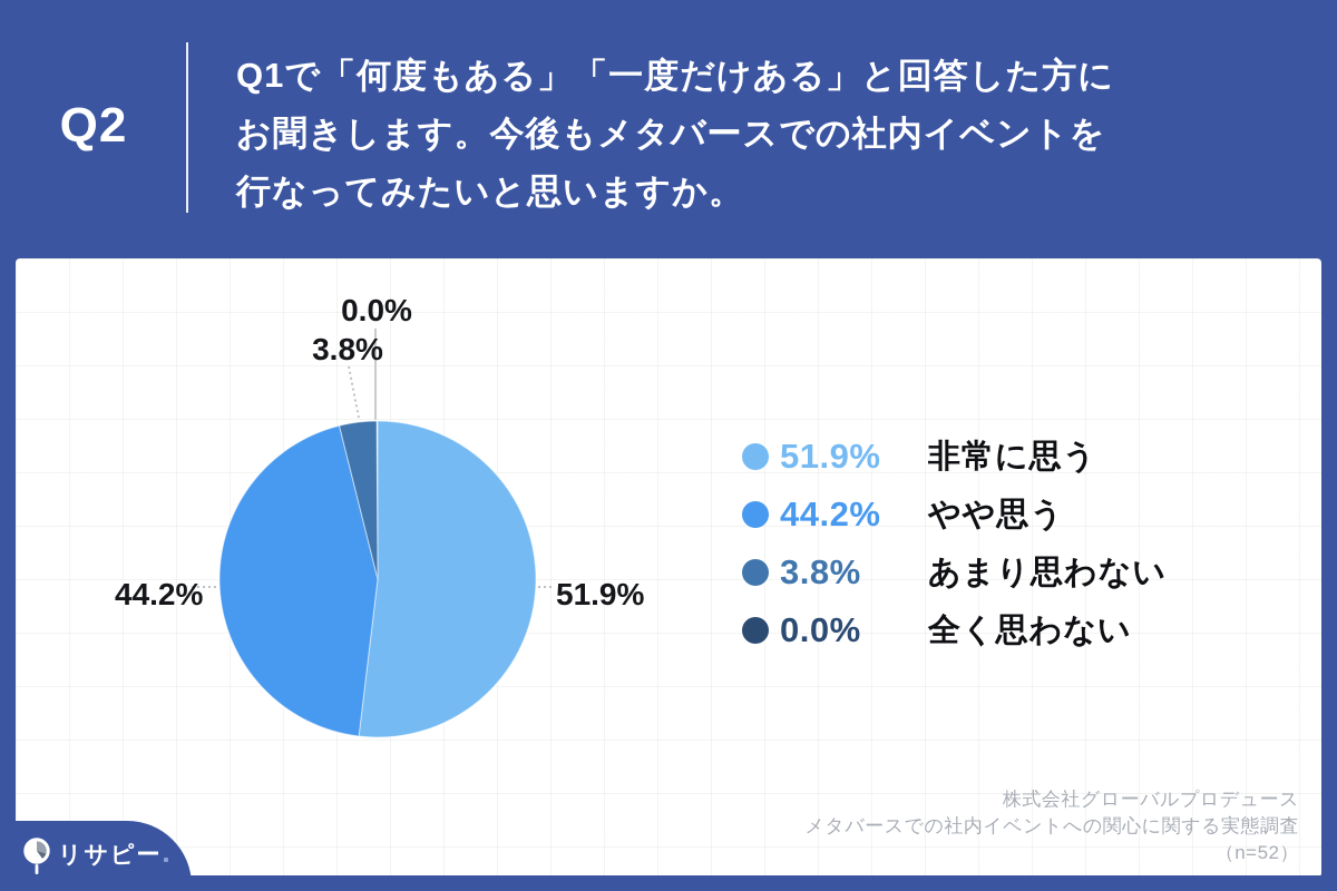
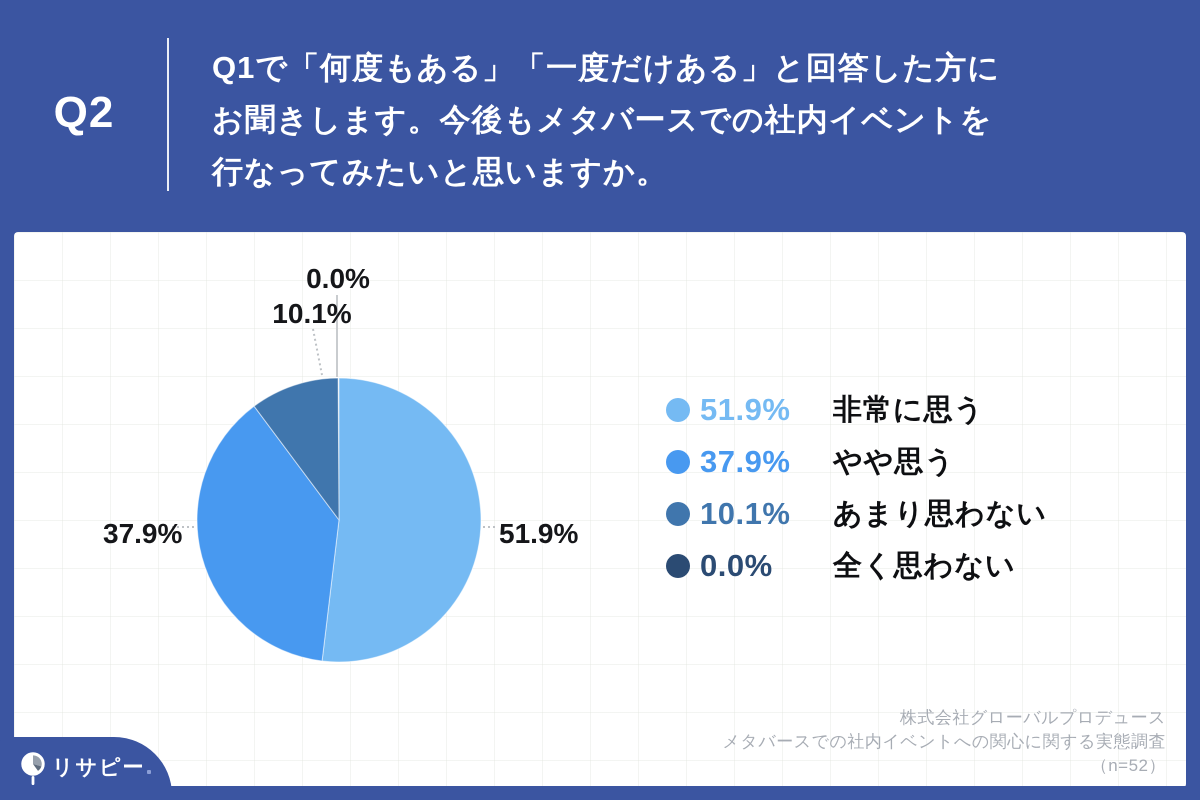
やや思う: 44.2% -> 37.9%
あまり思わない: 3.8% -> 10.1%
